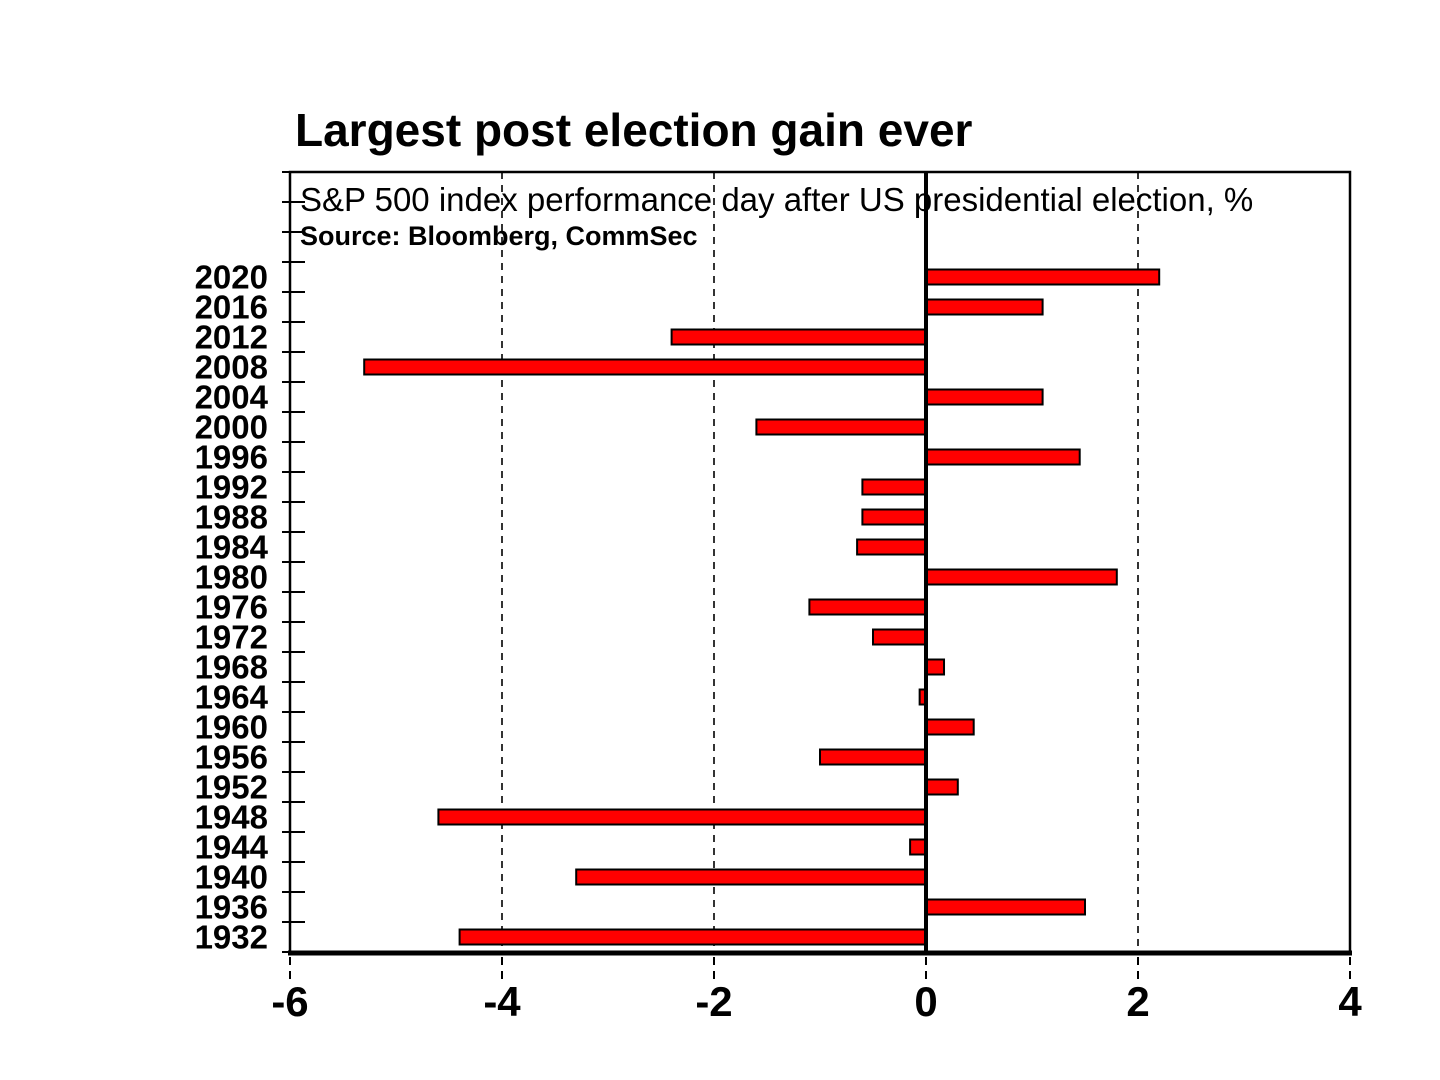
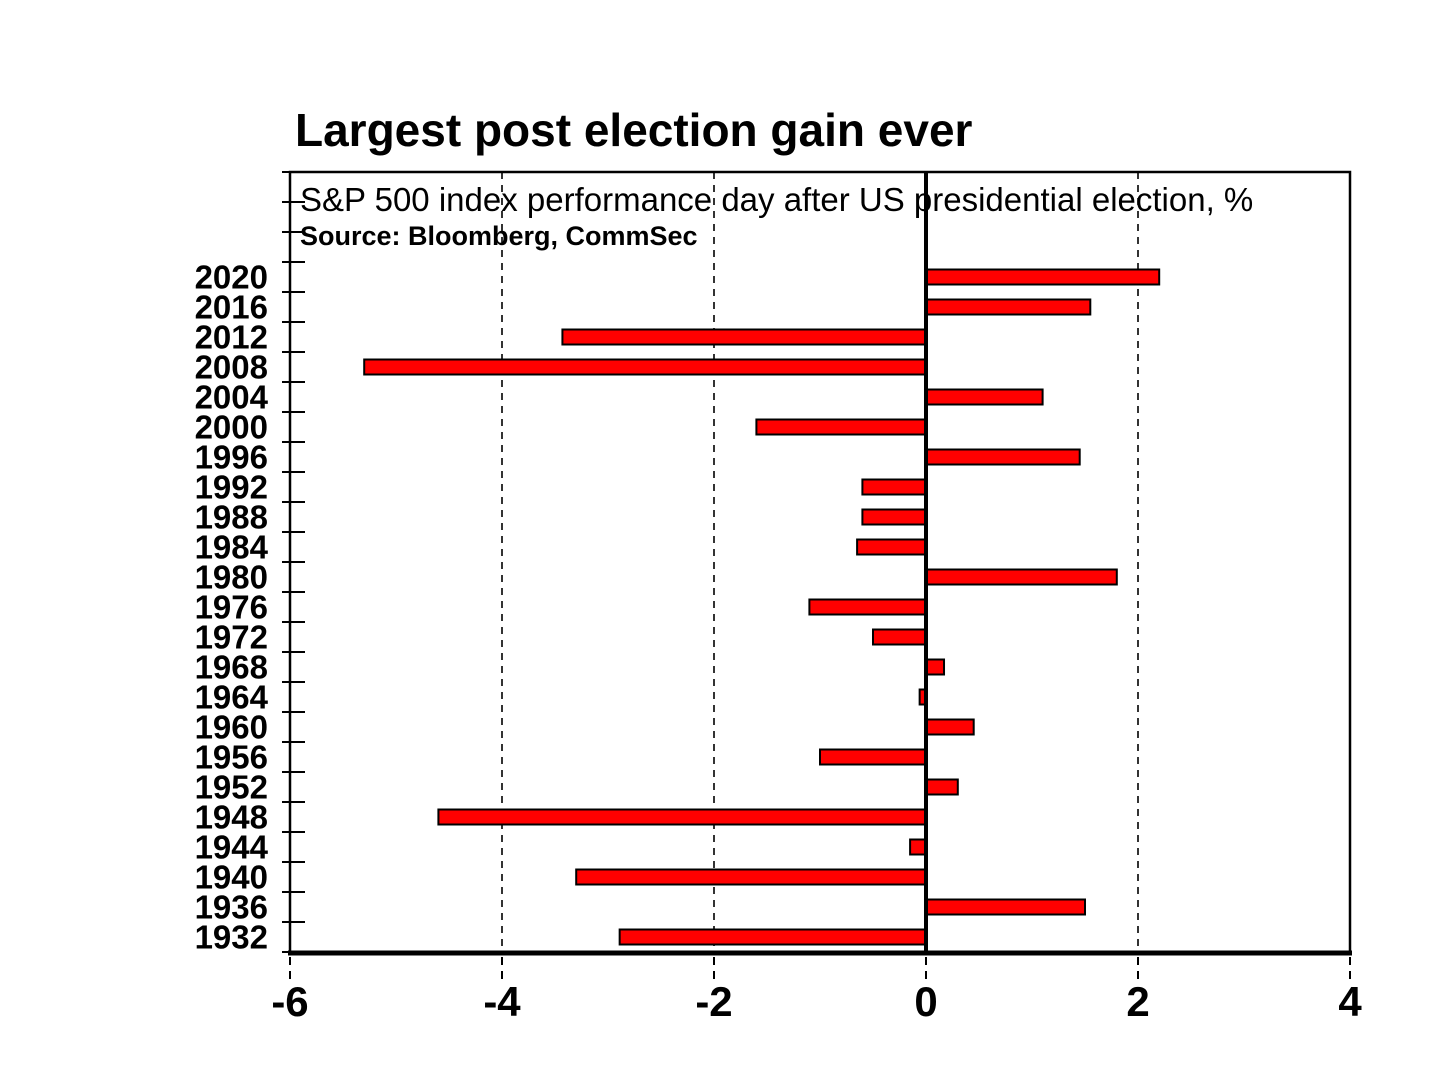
2016: 1.10 -> 1.55
2012: -2.40 -> -3.43
1932: -4.40 -> -2.89
